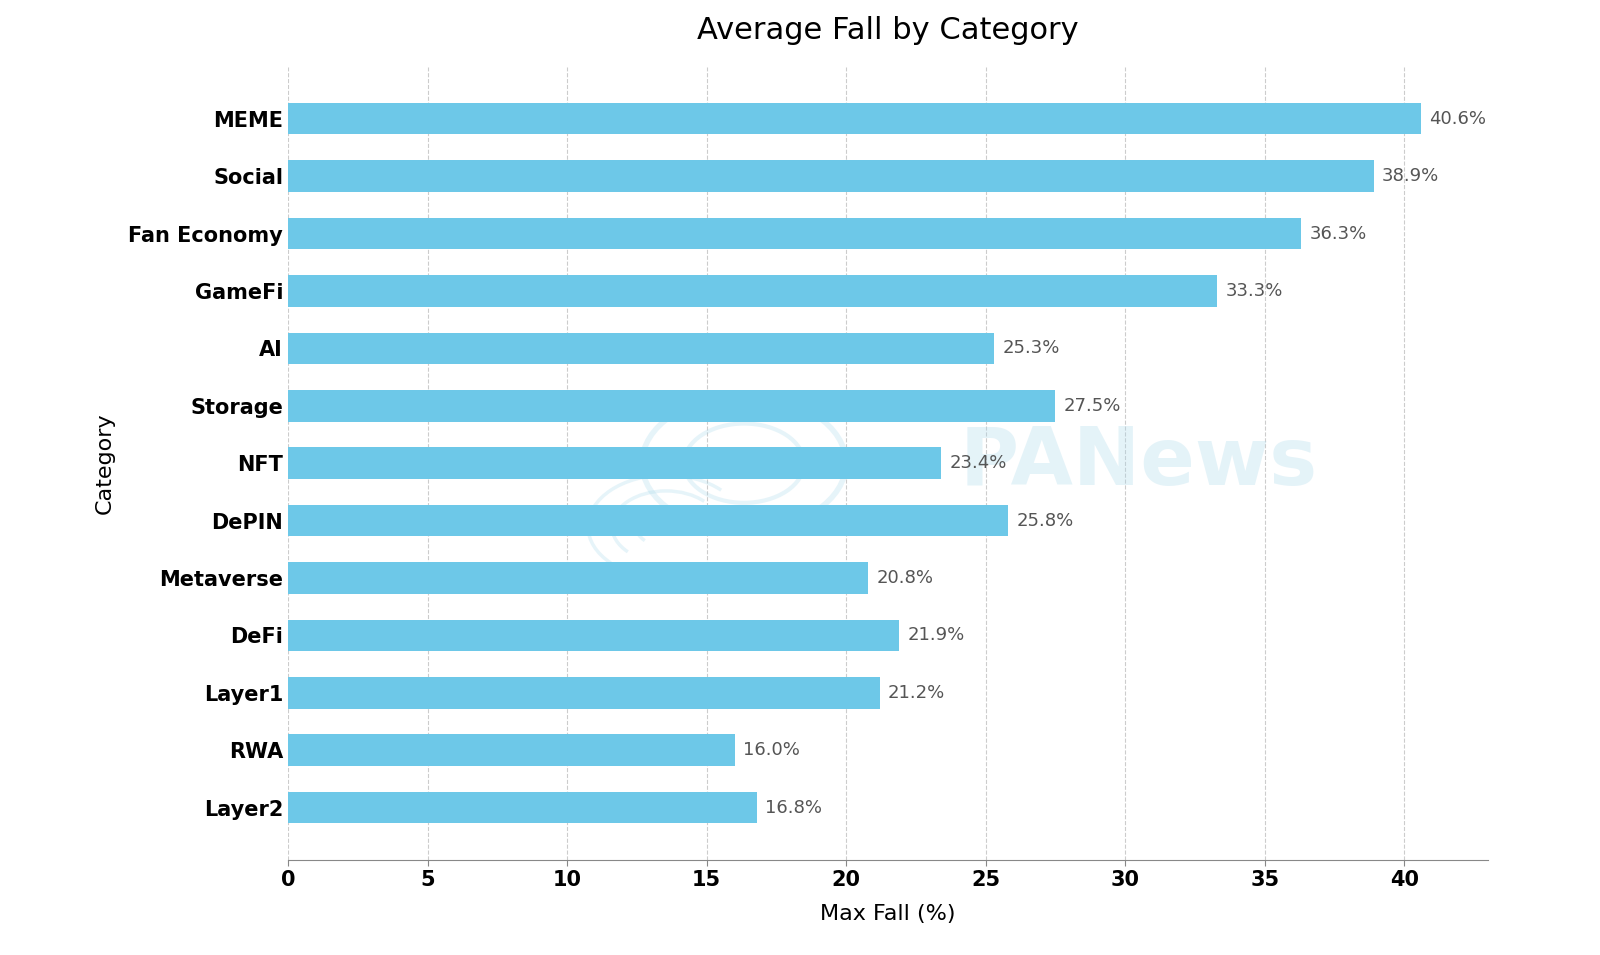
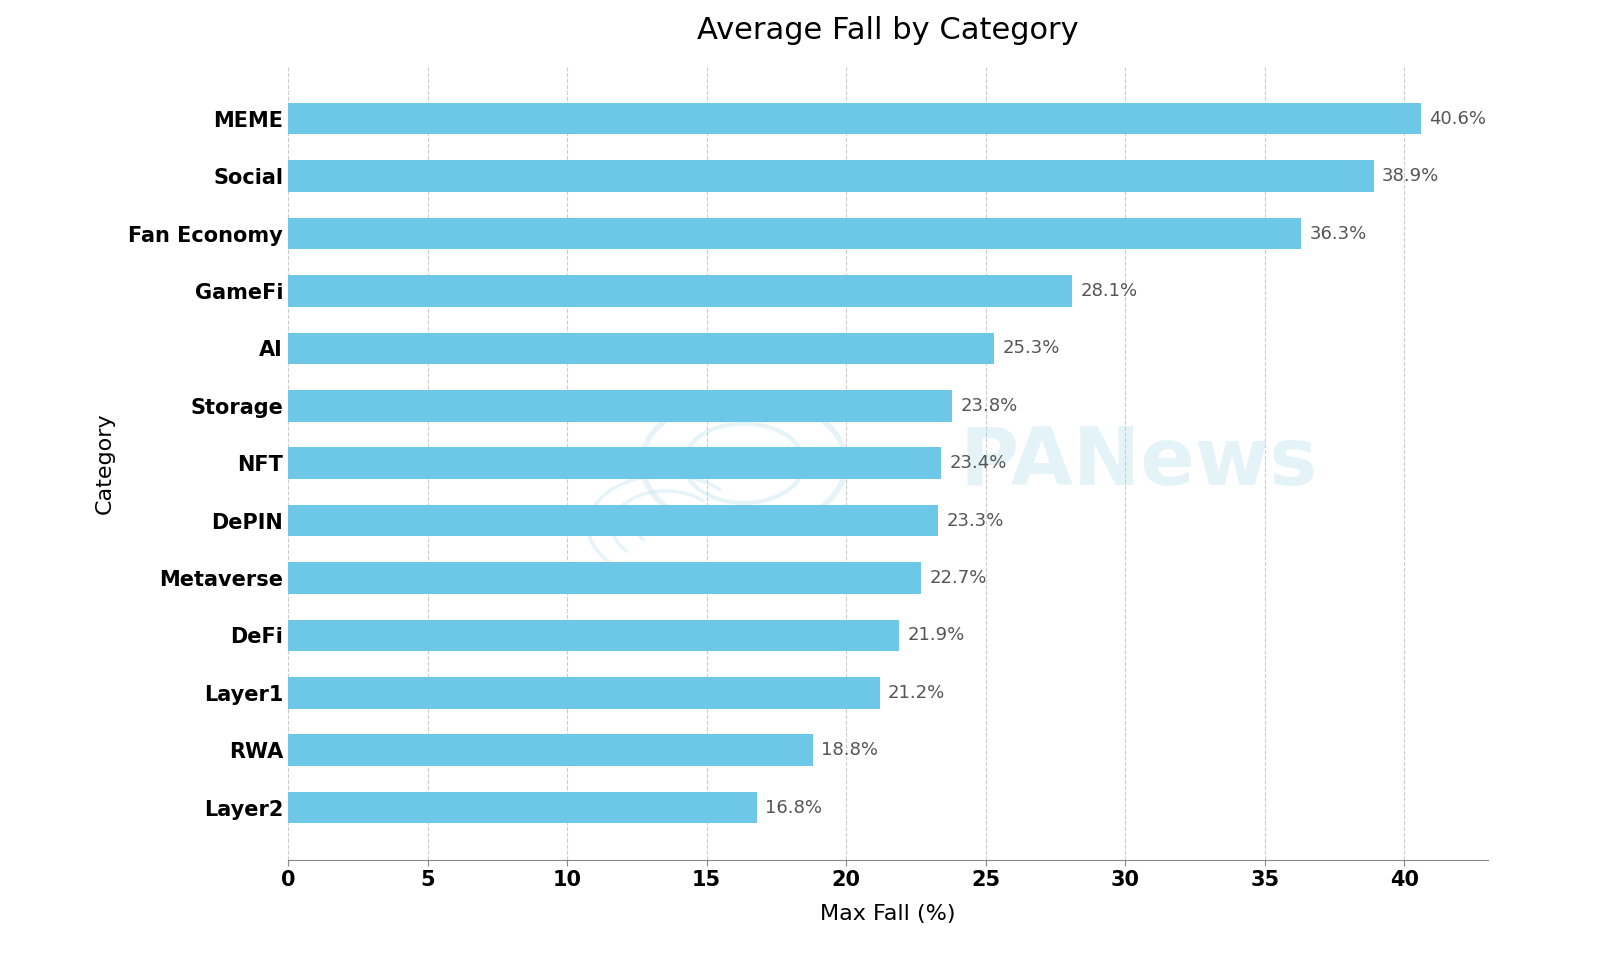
GameFi: 33.3% -> 28.1%
Storage: 27.5% -> 23.8%
DePIN: 25.8% -> 23.3%
Metaverse: 20.8% -> 22.7%
RWA: 16.0% -> 18.8%
